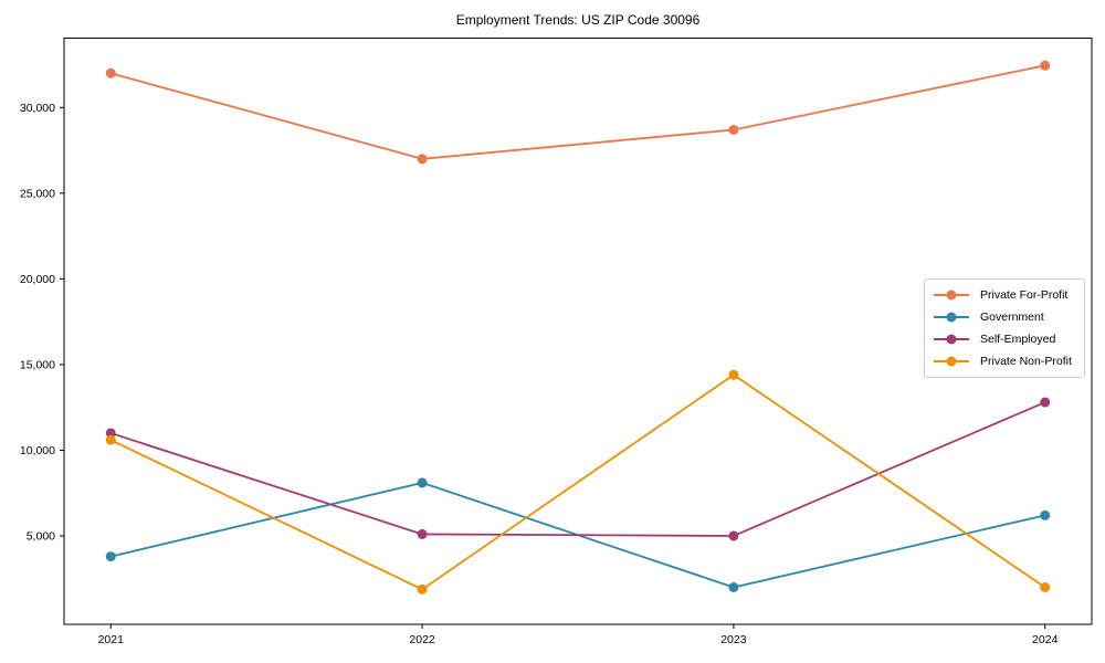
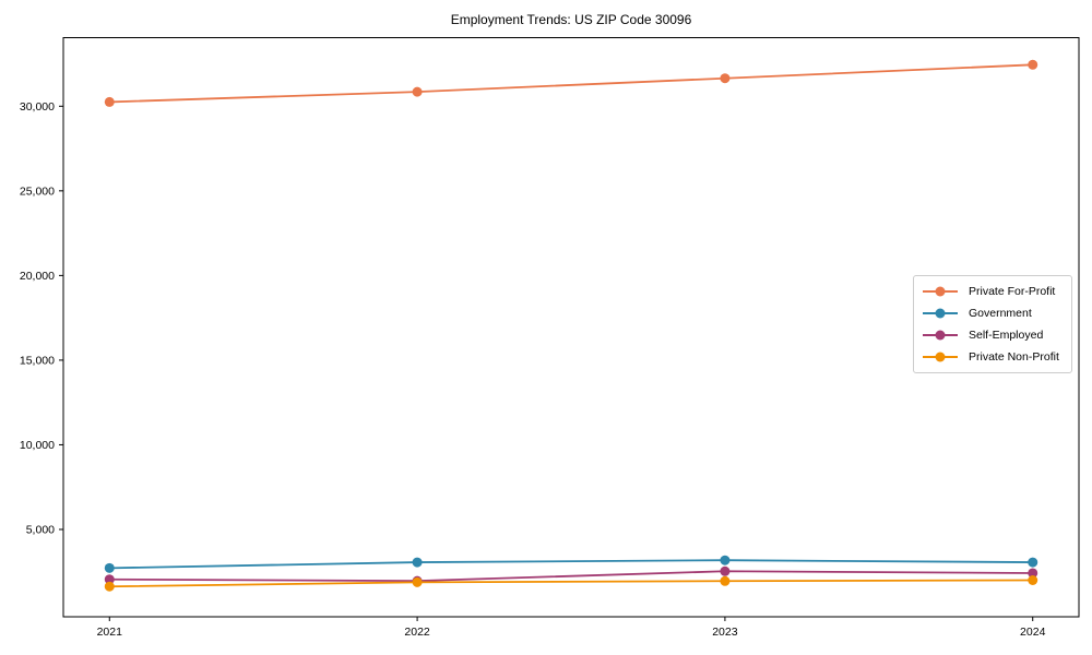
Private For-Profit/2021: 32000 -> 30200
Government/2021: 3800 -> 2700
Self-Employed/2021: 11000 -> 2000
Private Non-Profit/2021: 10600 -> 1600
Private For-Profit/2022: 27000 -> 30800
Government/2022: 8100 -> 3100
Self-Employed/2022: 5100 -> 2000
Private For-Profit/2023: 28700 -> 31600
Government/2023: 2000 -> 3200
Self-Employed/2023: 5000 -> 2500
Private Non-Profit/2023: 14400 -> 2000
Government/2024: 6200 -> 3100
Self-Employed/2024: 12800 -> 2400
